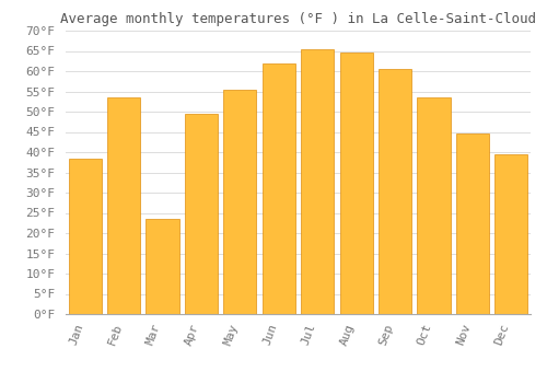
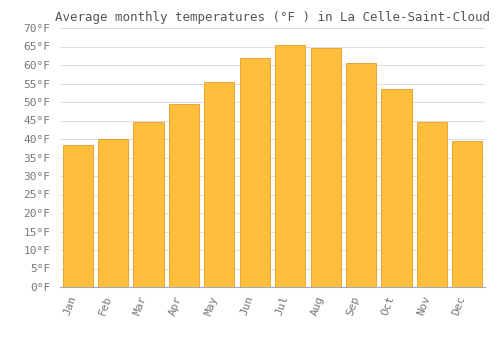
Feb: 53.5°F -> 40.0°F
Mar: 23.5°F -> 44.5°F
